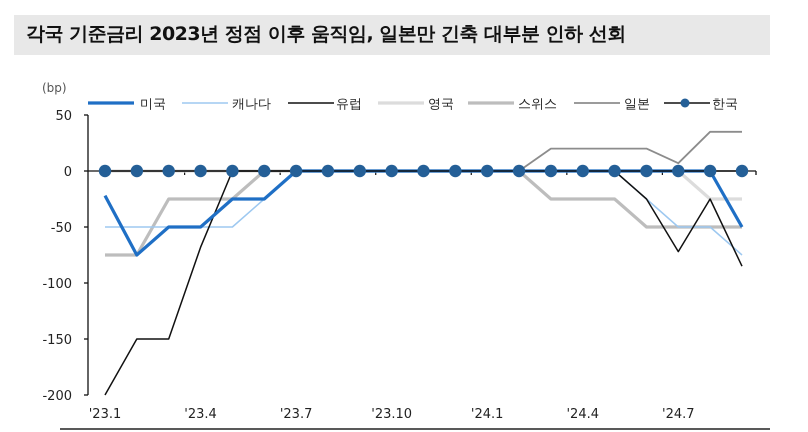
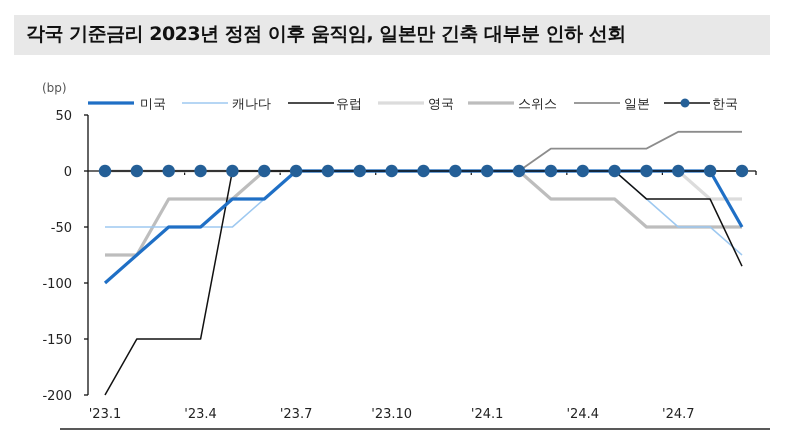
미국/'23.1: -22 -> -100
유럽/'23.4: -68 -> -150
유럽/'24.7: -72 -> -25
일본/'24.7: 7 -> 35
